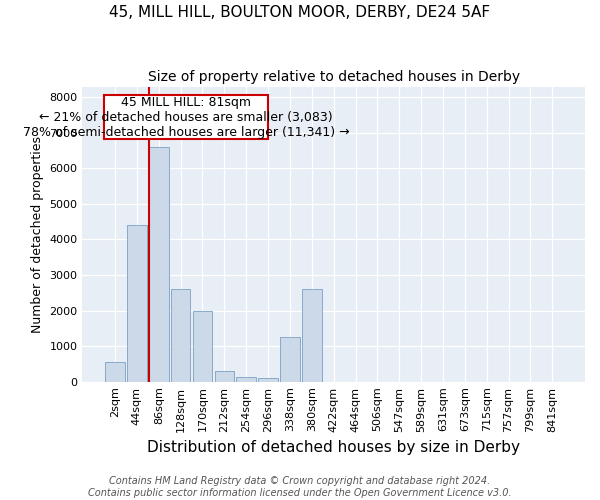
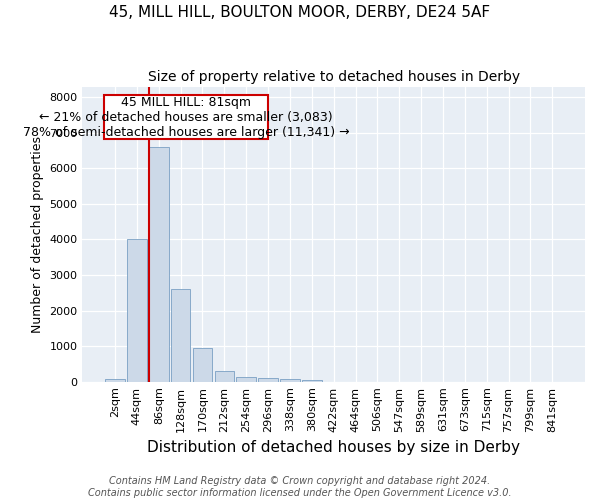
2sqm: 550 -> 80
44sqm: 4400 -> 4000
170sqm: 2000 -> 960
338sqm: 1250 -> 70
380sqm: 2600 -> 60
